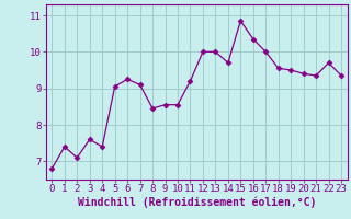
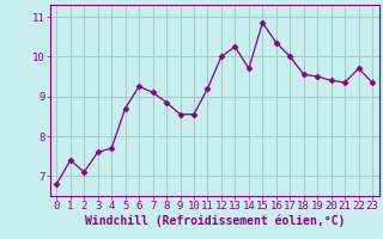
4: 7.40 -> 7.70
5: 9.05 -> 8.70
8: 8.45 -> 8.85
13: 10.00 -> 10.25
